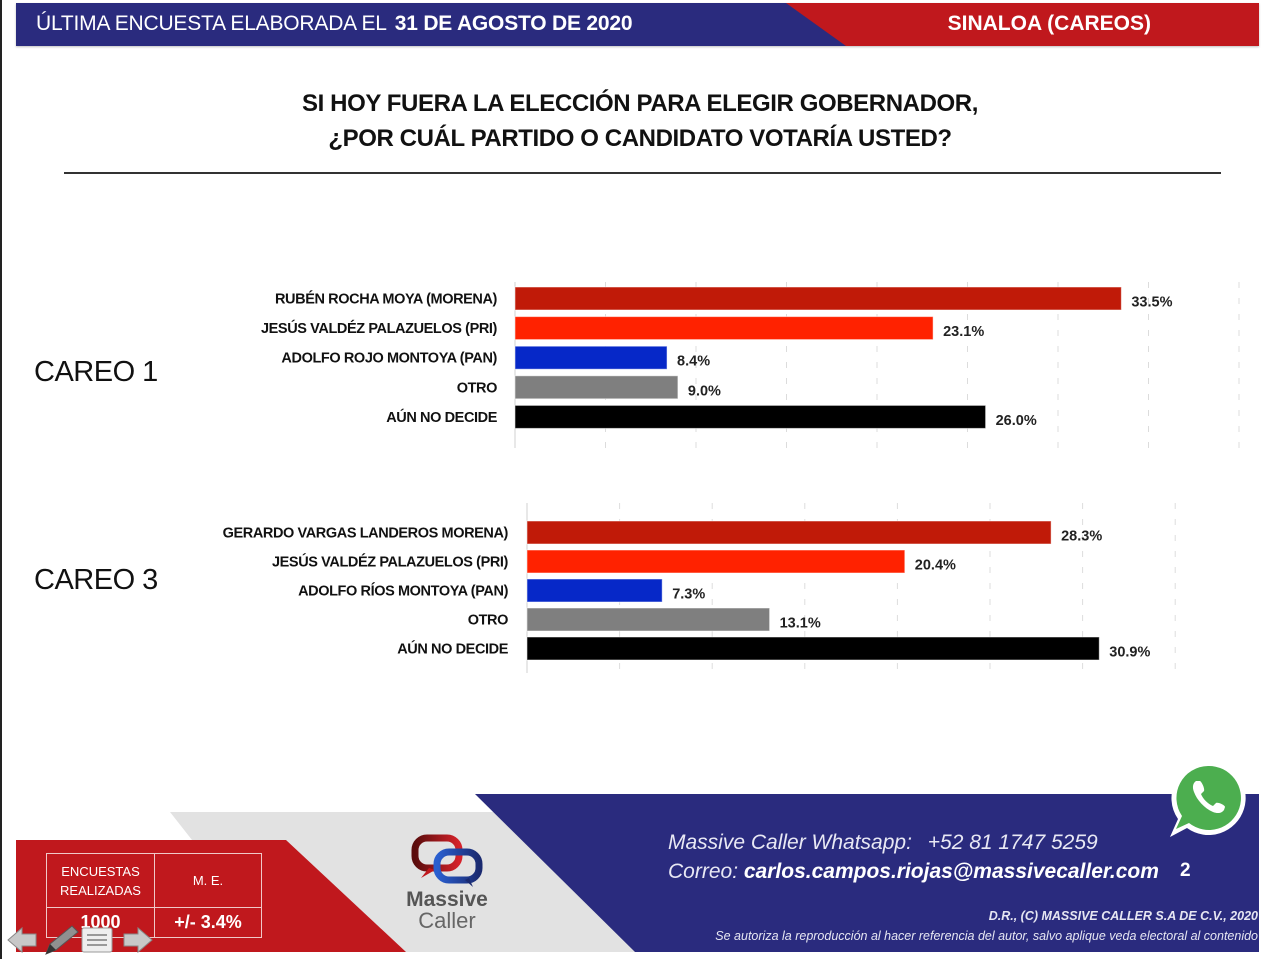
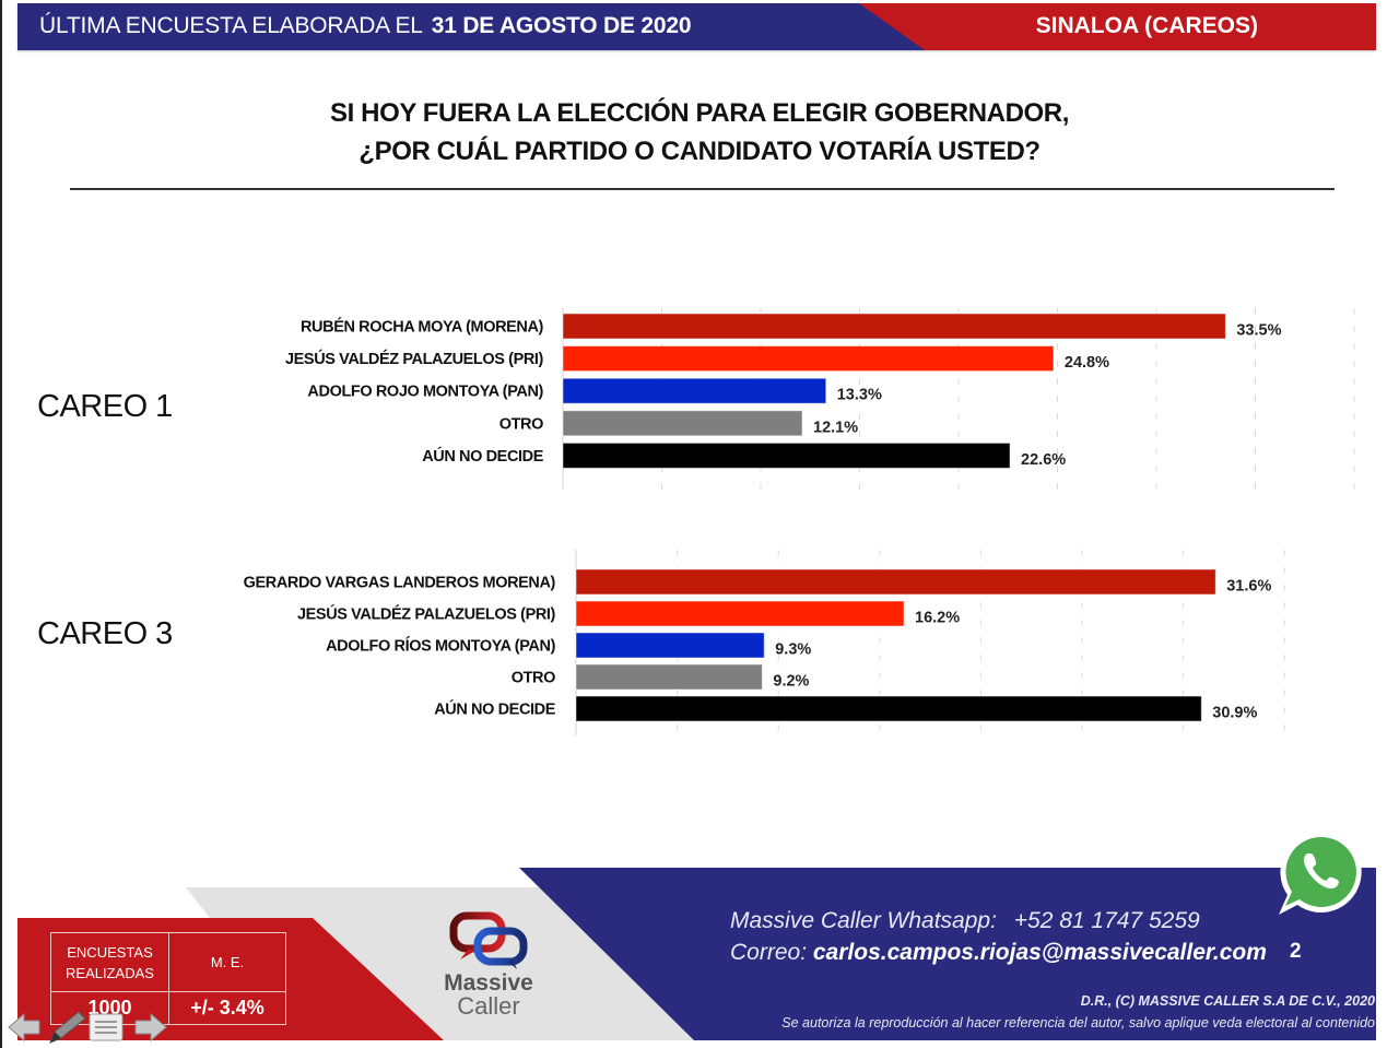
CAREO 1/JESÚS VALDÉZ PALAZUELOS (PRI): 23.1% -> 24.8%
CAREO 1/ADOLFO ROJO MONTOYA (PAN): 8.4% -> 13.3%
CAREO 1/OTRO: 9.0% -> 12.1%
CAREO 1/AÚN NO DECIDE: 26.0% -> 22.6%
CAREO 3/GERARDO VARGAS LANDEROS MORENA): 28.3% -> 31.6%
CAREO 3/JESÚS VALDÉZ PALAZUELOS (PRI): 20.4% -> 16.2%
CAREO 3/ADOLFO RÍOS MONTOYA (PAN): 7.3% -> 9.3%
CAREO 3/OTRO: 13.1% -> 9.2%
